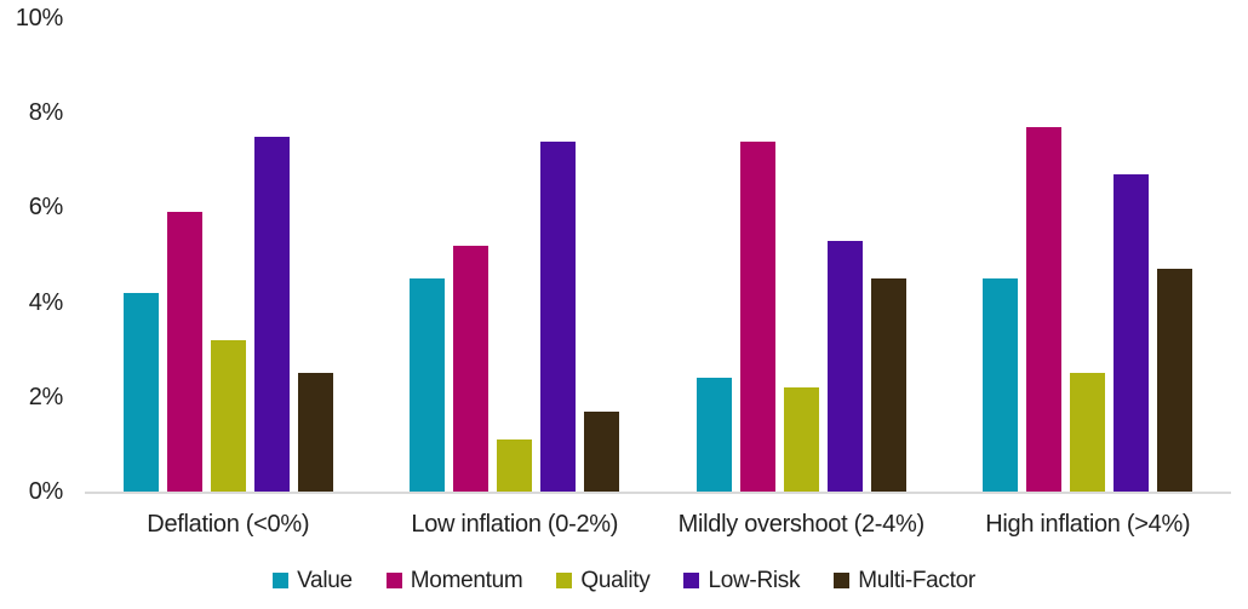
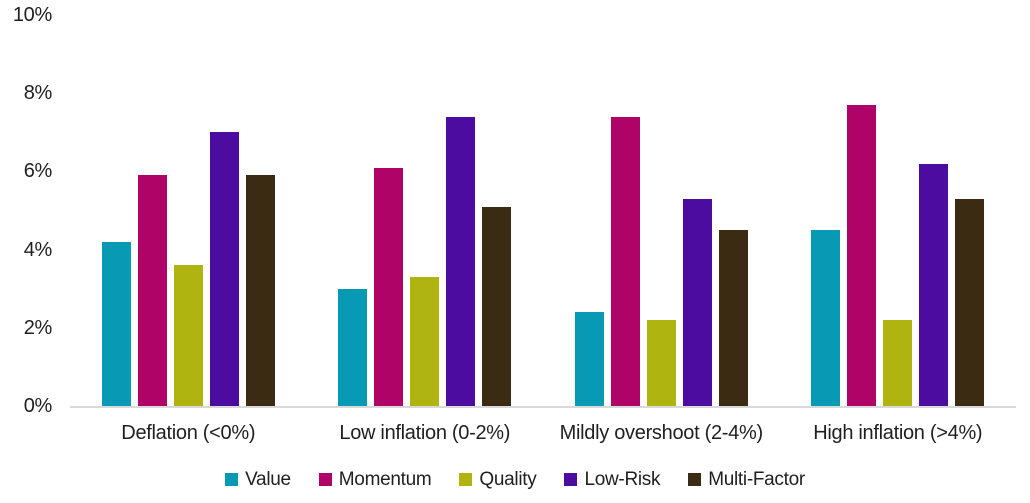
Quality/Deflation (<0%): 3.2% -> 3.6%
Low-Risk/Deflation (<0%): 7.5% -> 7.0%
Multi-Factor/Deflation (<0%): 2.5% -> 5.9%
Value/Low inflation (0-2%): 4.5% -> 3.0%
Momentum/Low inflation (0-2%): 5.2% -> 6.1%
Quality/Low inflation (0-2%): 1.1% -> 3.3%
Multi-Factor/Low inflation (0-2%): 1.7% -> 5.1%
Quality/High inflation (>4%): 2.5% -> 2.2%
Low-Risk/High inflation (>4%): 6.7% -> 6.2%
Multi-Factor/High inflation (>4%): 4.7% -> 5.3%
